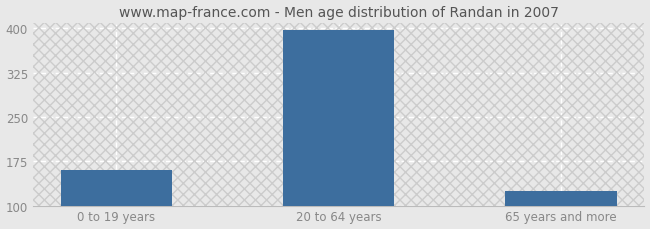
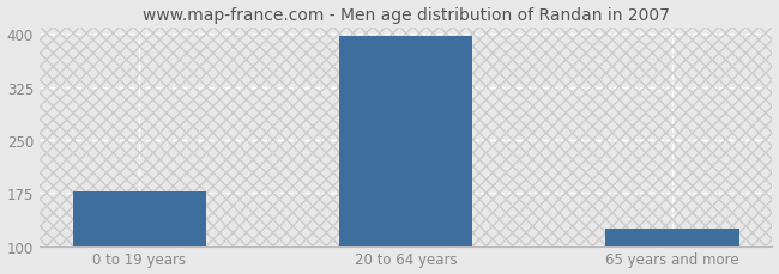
0 to 19 years: 160 -> 178
